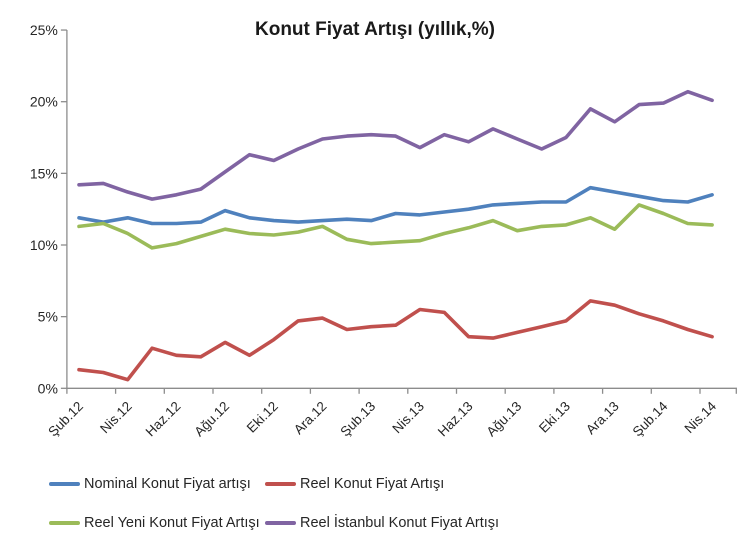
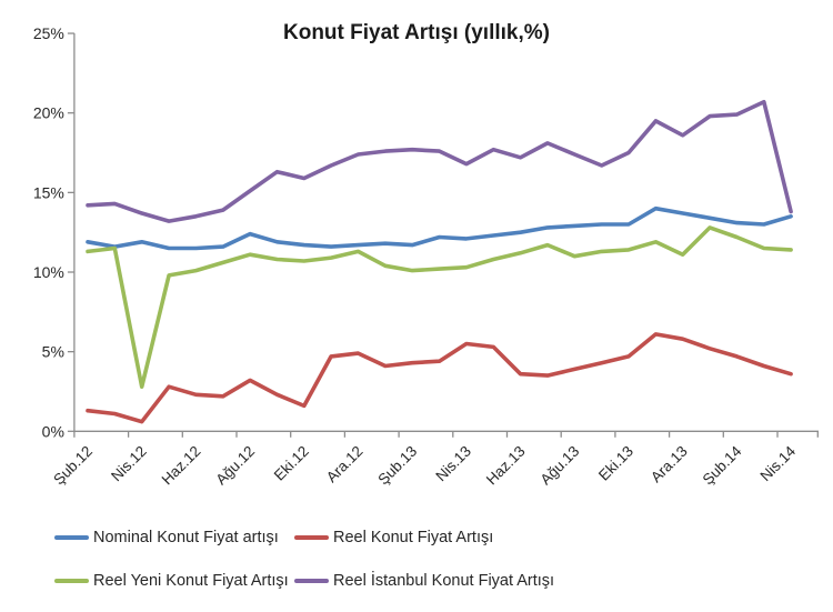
Reel Yeni Konut Fiyat Artışı/Nis.12: 10.8% -> 2.8%
Reel Konut Fiyat Artışı/Eki.12: 3.4% -> 1.6%
Reel İstanbul Konut Fiyat Artışı/Nis.14: 20.1% -> 13.8%
